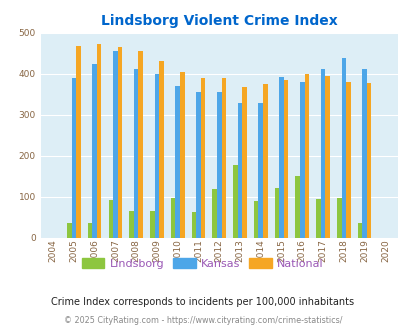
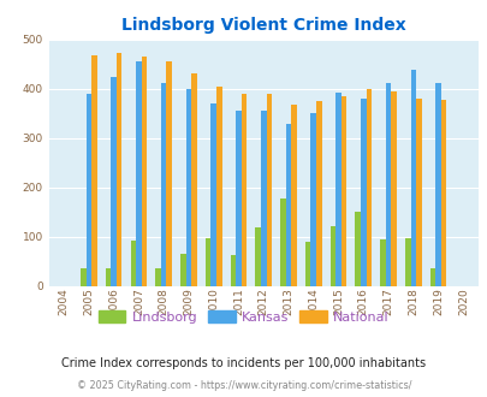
Lindsborg/2008: 65 -> 35
Kansas/2014: 330 -> 350
